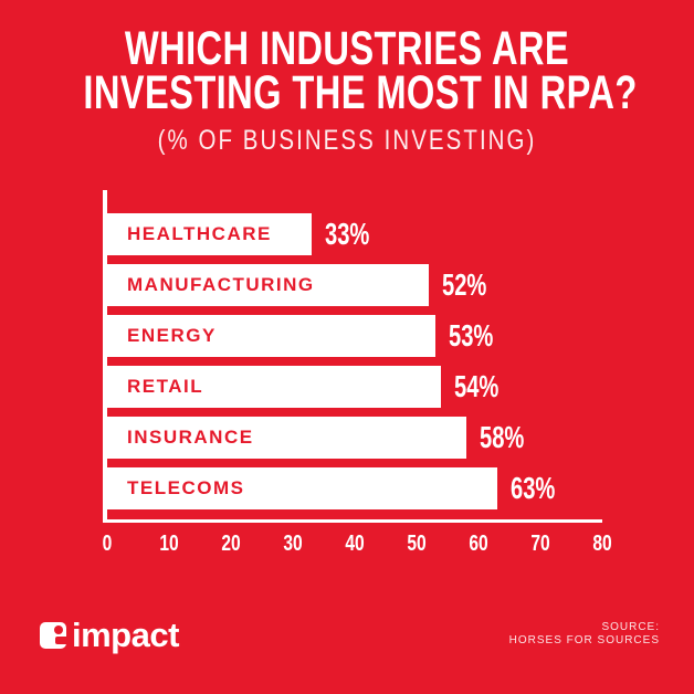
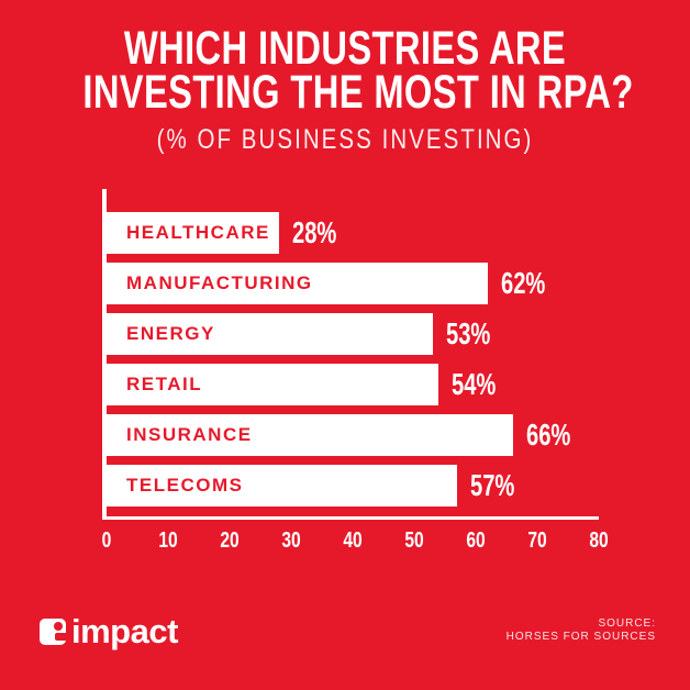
HEALTHCARE: 33% -> 28%
MANUFACTURING: 52% -> 62%
INSURANCE: 58% -> 66%
TELECOMS: 63% -> 57%
